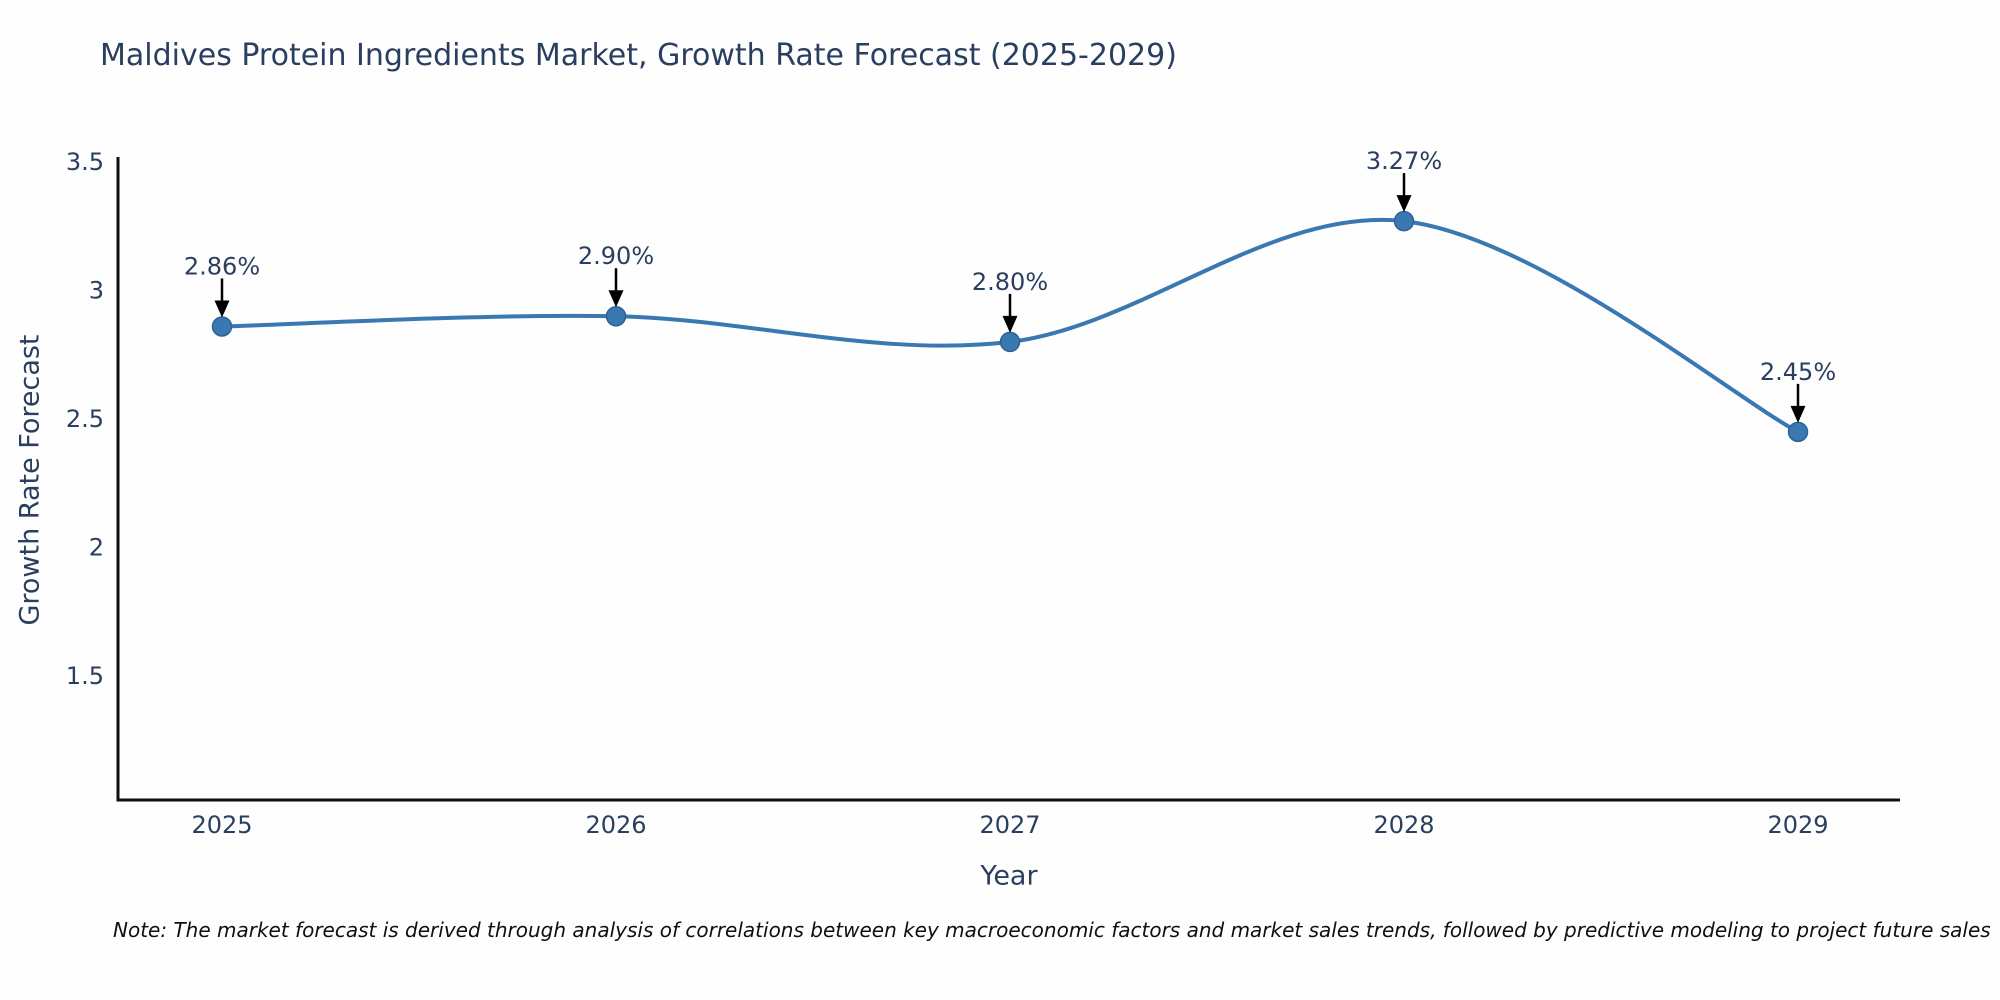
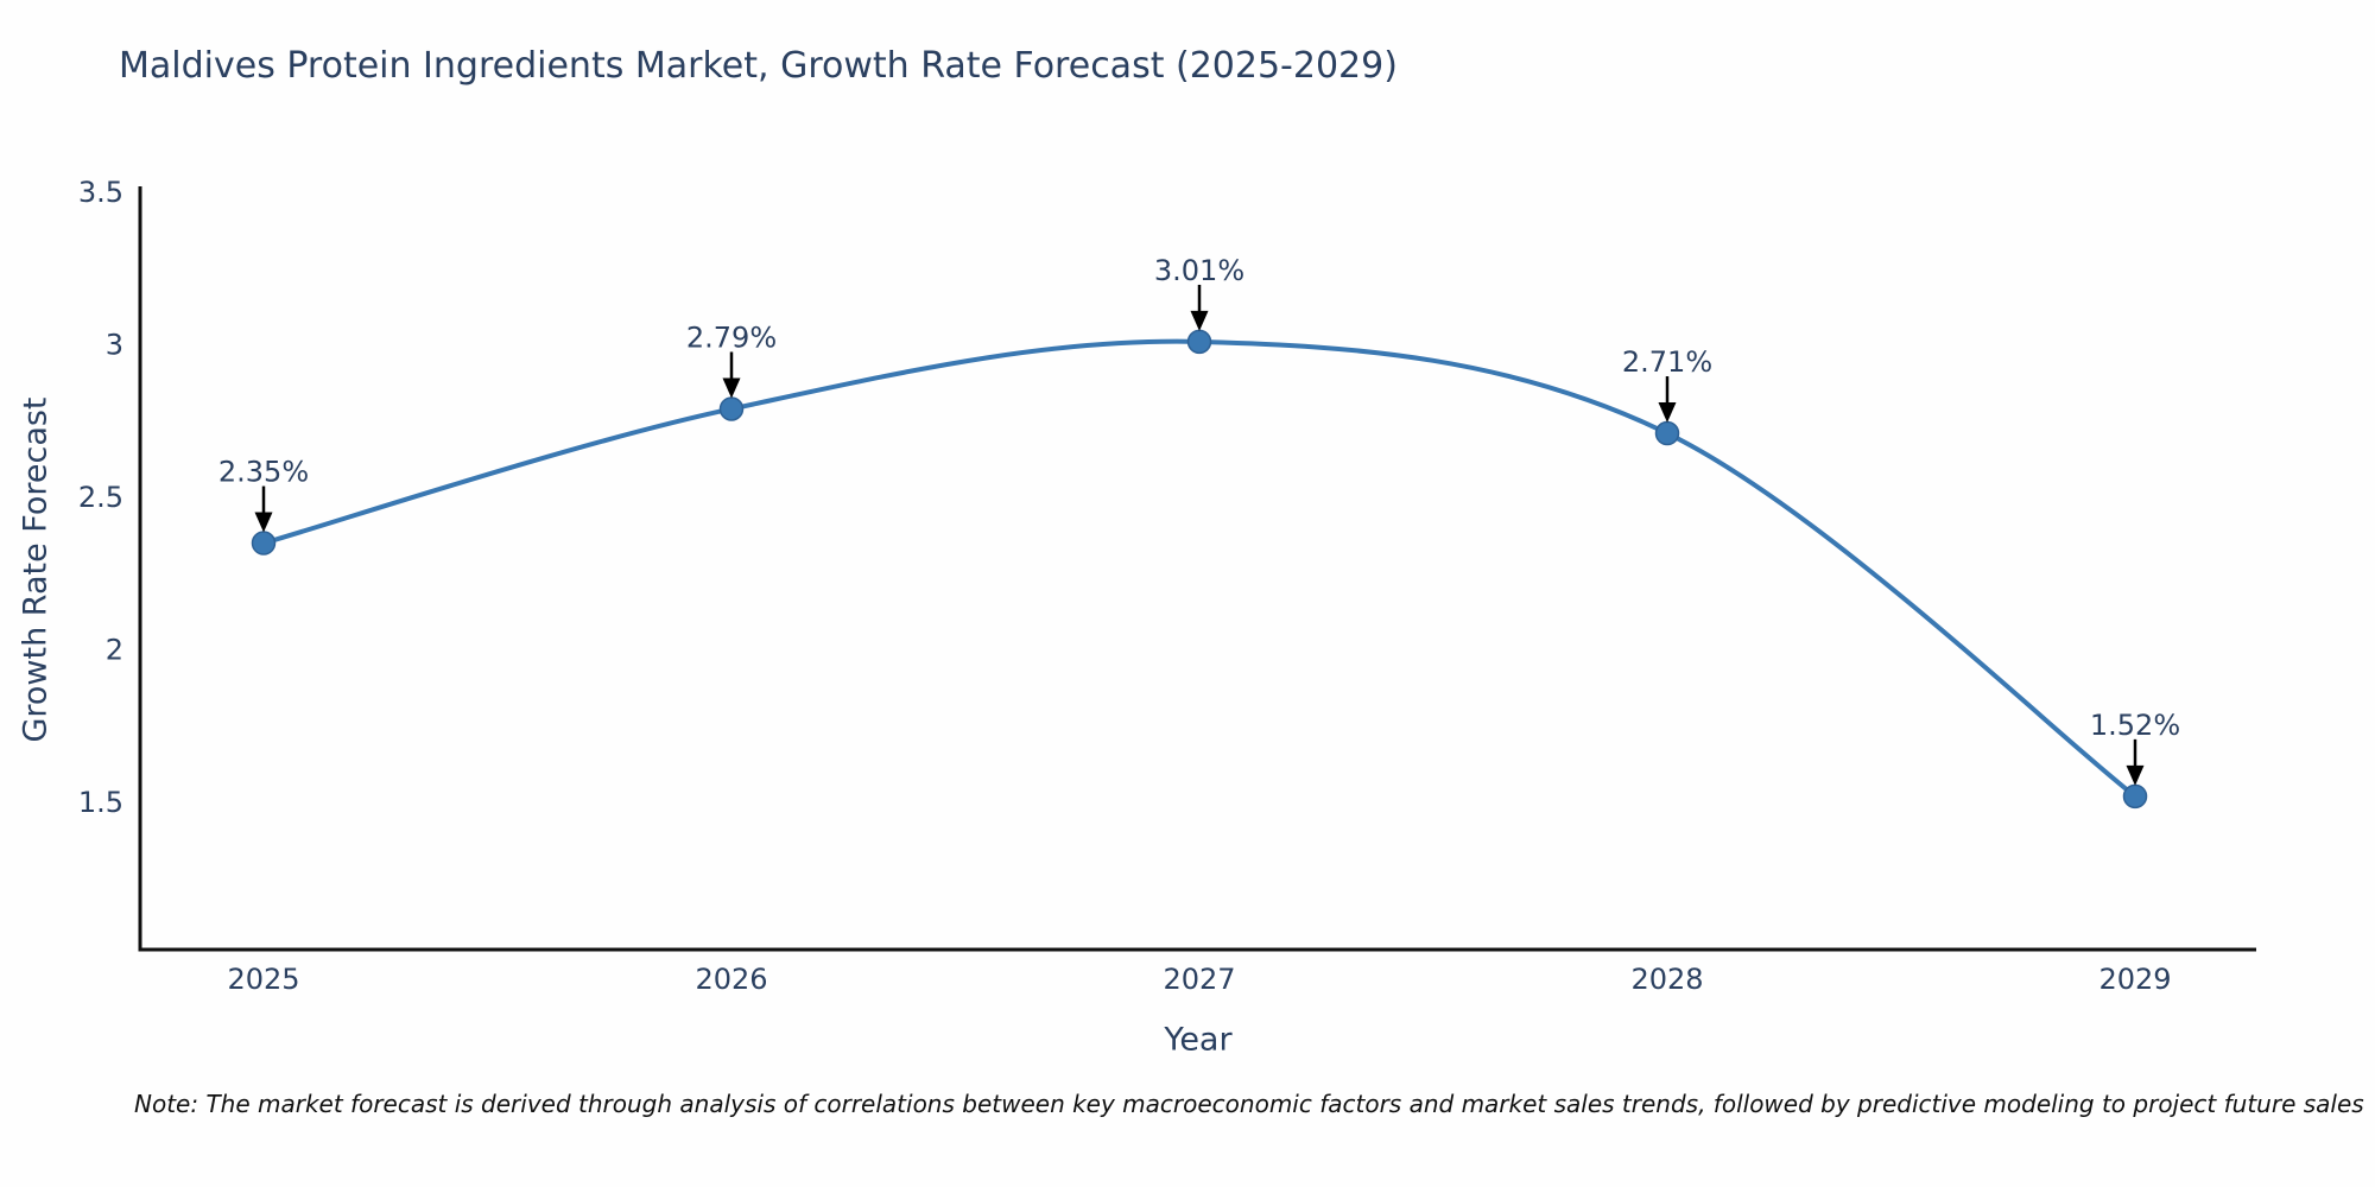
2025: 2.86% -> 2.35%
2026: 2.90% -> 2.79%
2027: 2.80% -> 3.01%
2028: 3.27% -> 2.71%
2029: 2.45% -> 1.52%
